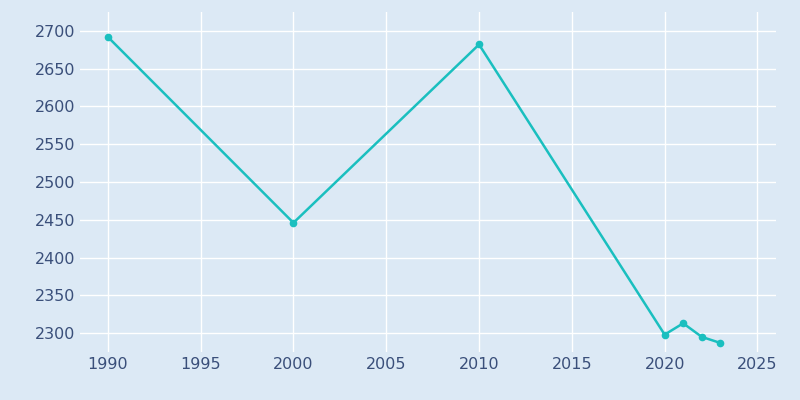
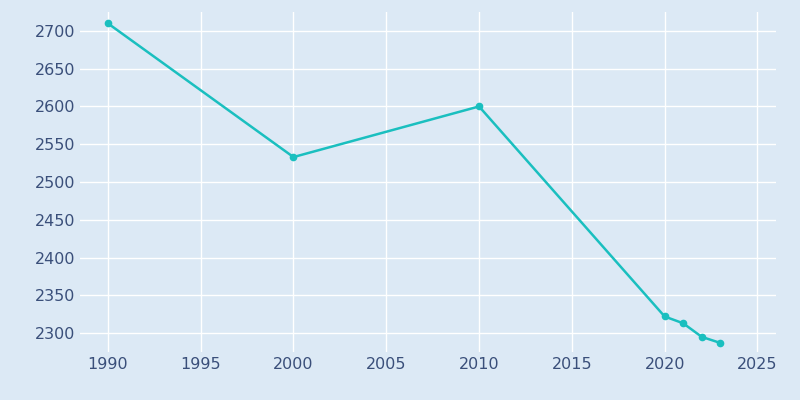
1990: 2692 -> 2710
2000: 2446 -> 2533
2010: 2682 -> 2600
2020: 2298 -> 2322
